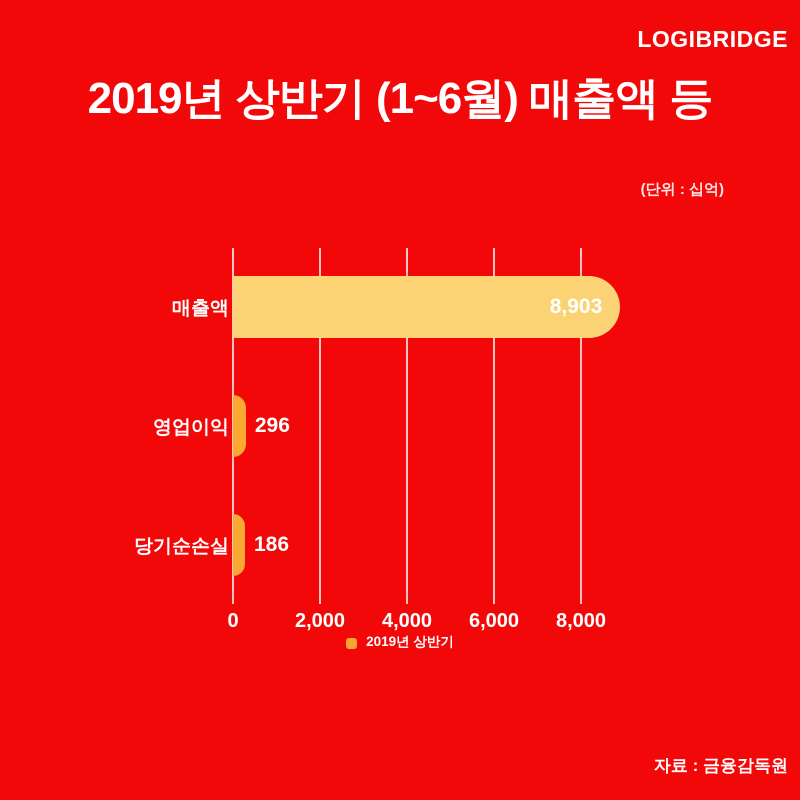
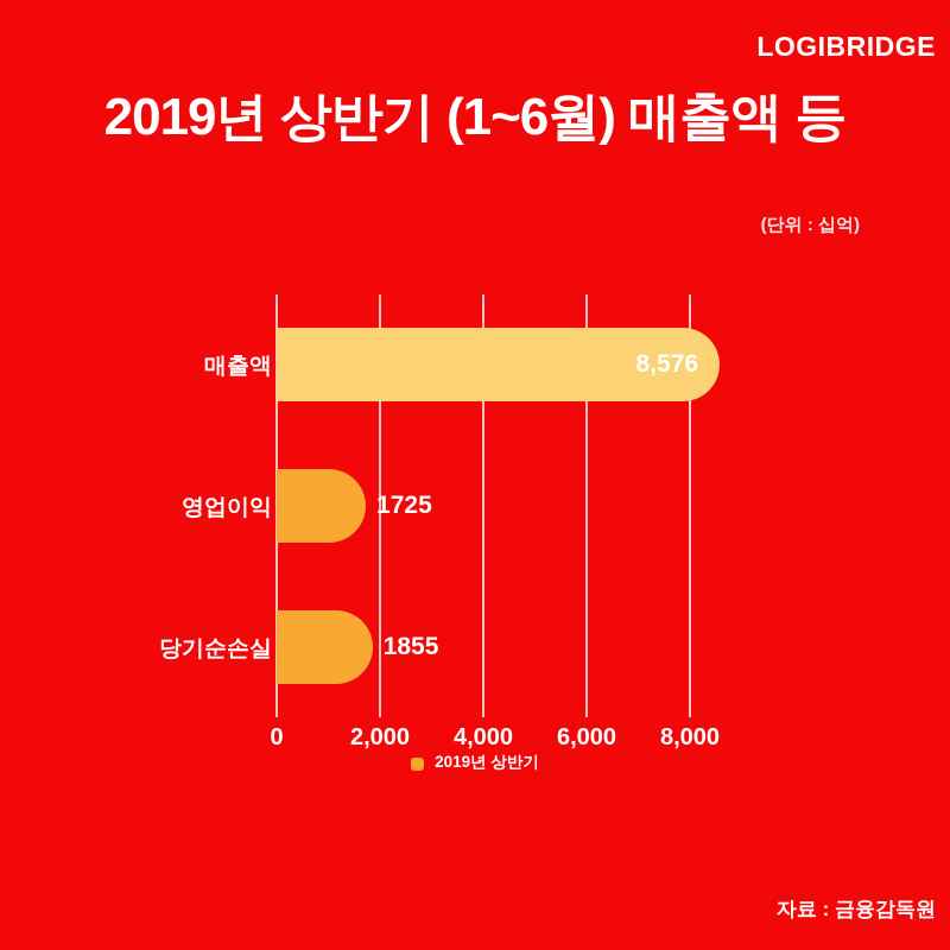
매출액: 8,903 -> 8,576
영업이익: 296 -> 1725
당기순손실: 186 -> 1855
